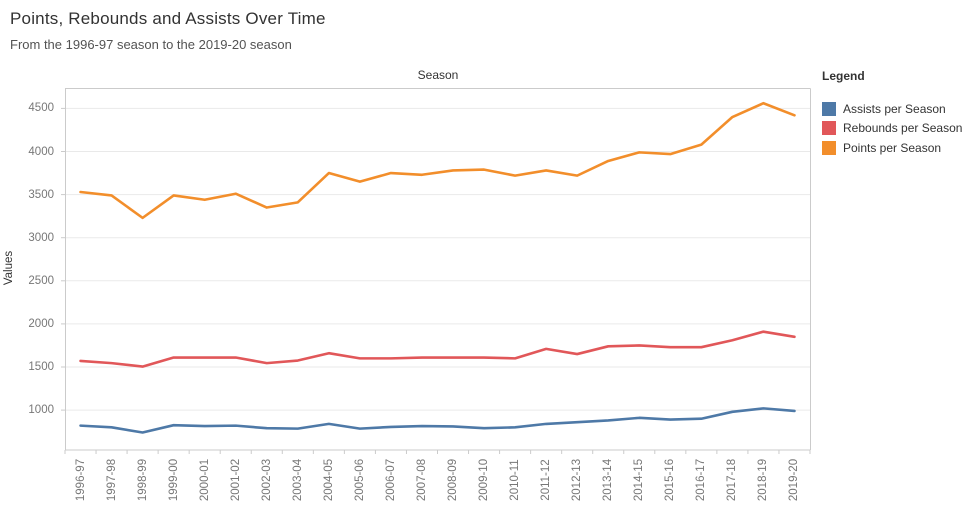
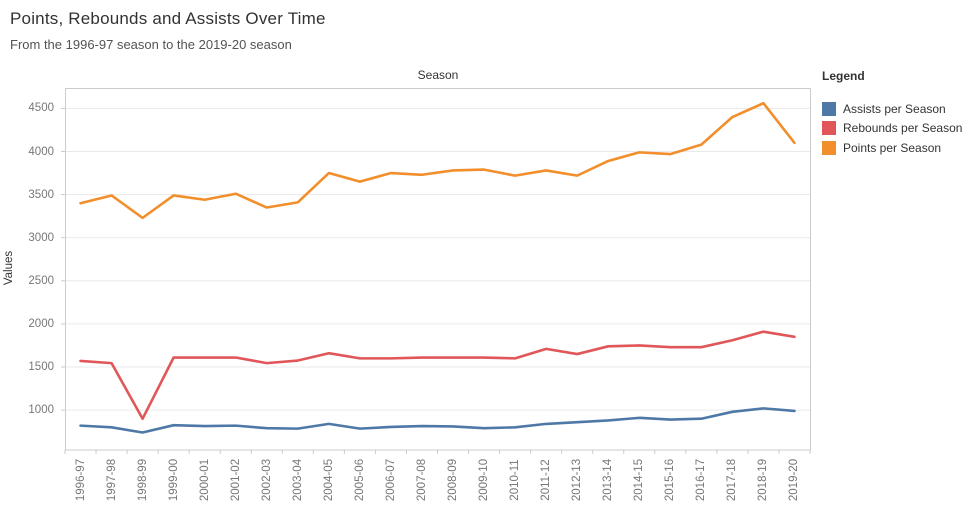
Points per Season/1996-97: 3500 -> 3400
Rebounds per Season/1998-99: 1500 -> 900
Points per Season/2019-20: 4400 -> 4100
